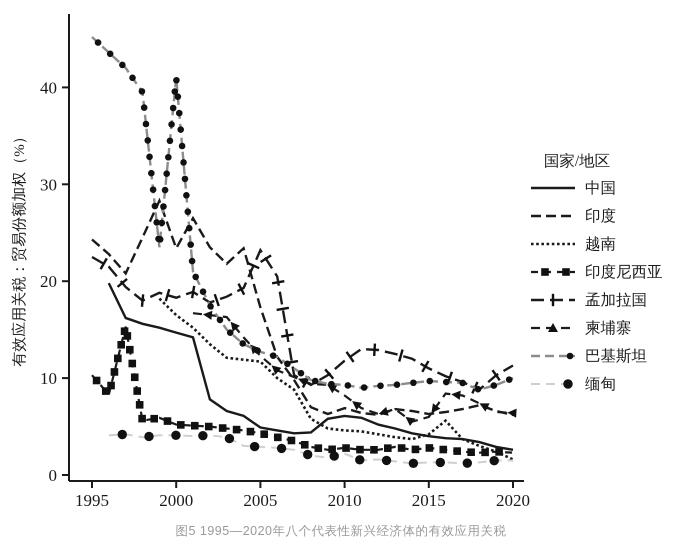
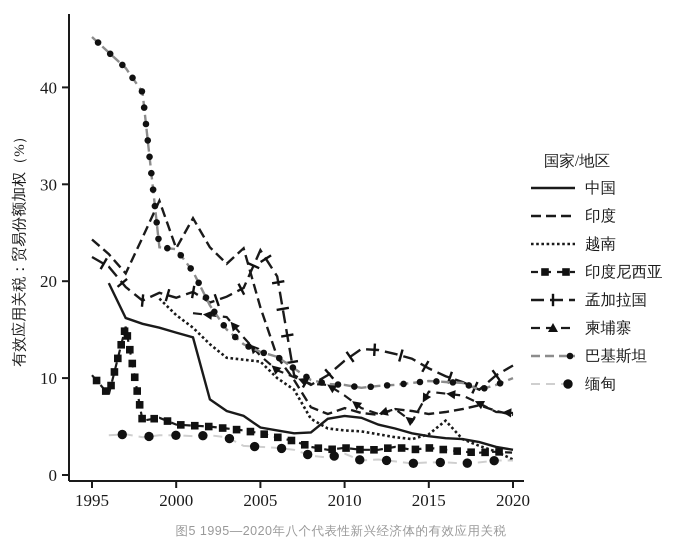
巴基斯坦/2000: 41 -> 23
柬埔寨/2015: 6 -> 9
